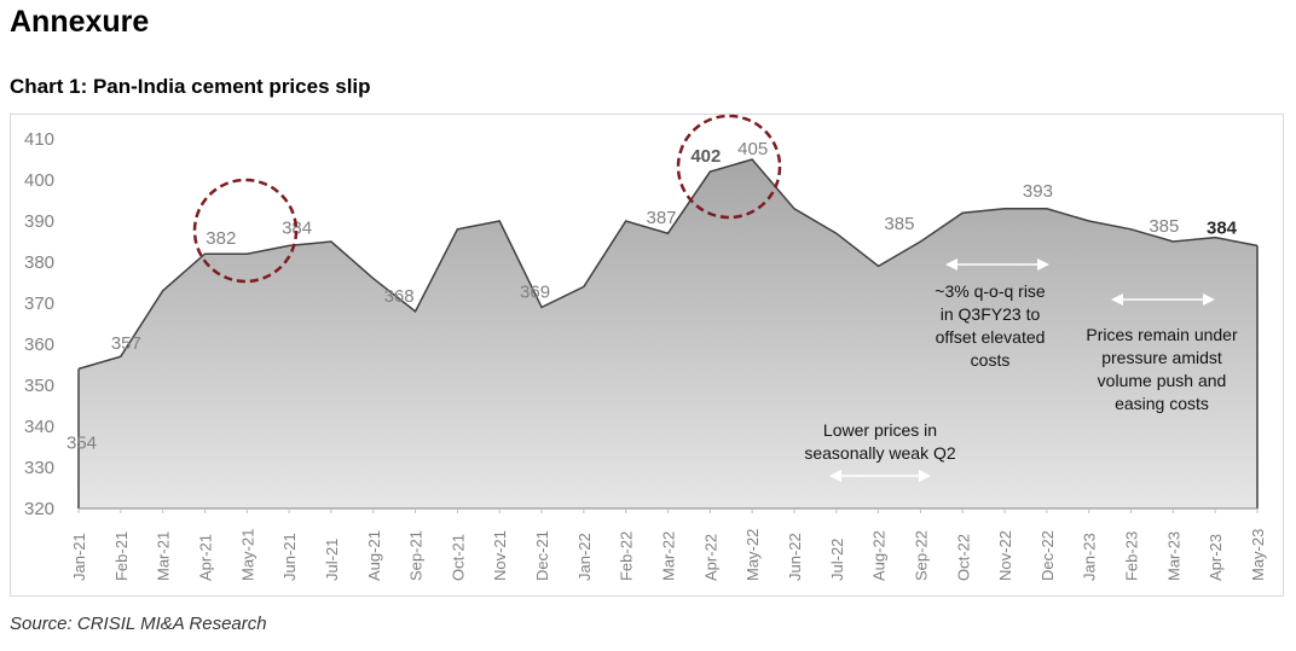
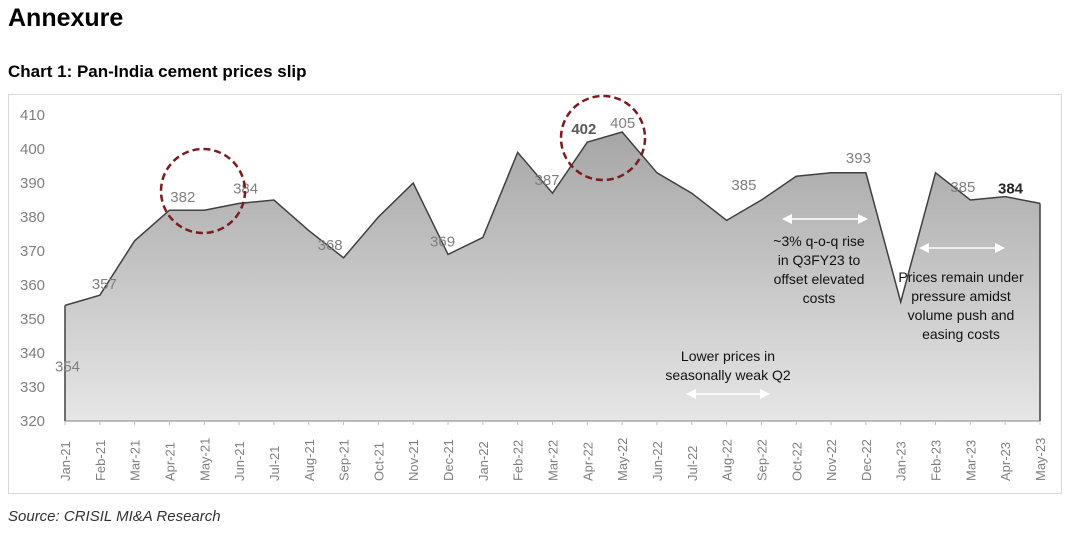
Oct-21: 388 -> 380
Feb-22: 390 -> 399
Jan-23: 390 -> 355
Feb-23: 388 -> 393
